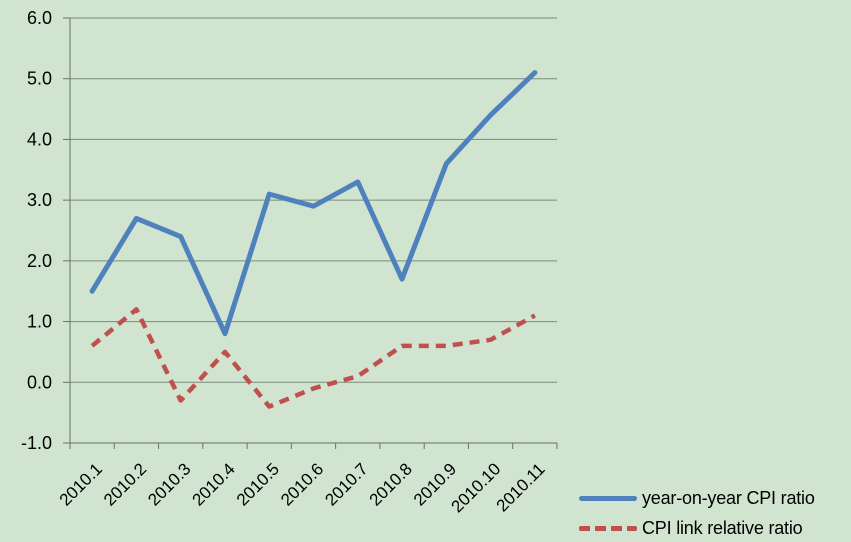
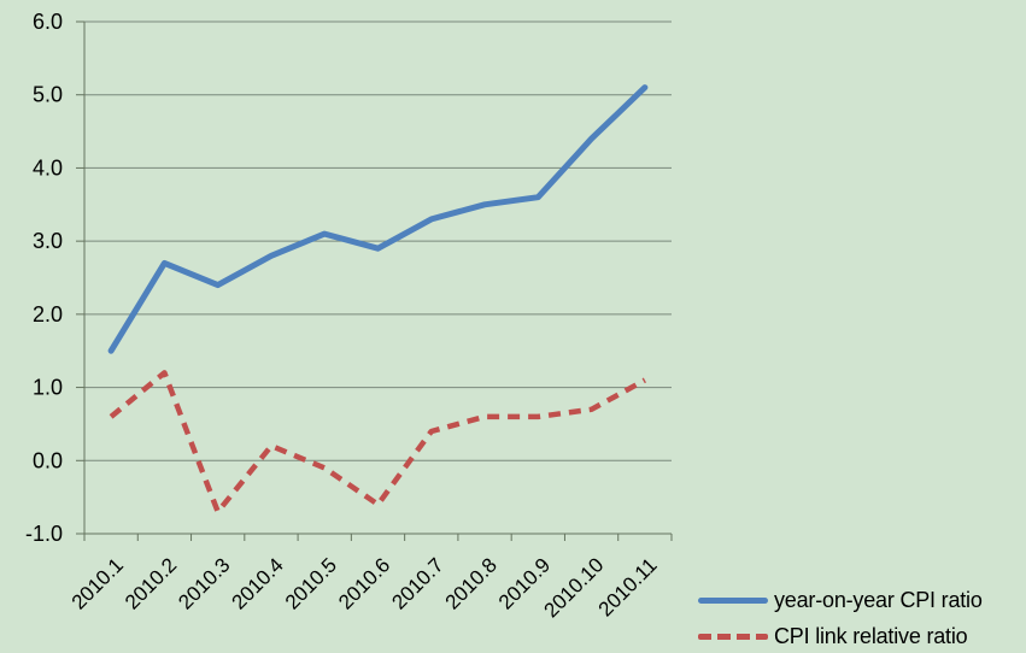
CPI link relative ratio/2010.3: -0.3 -> -0.7
year-on-year CPI ratio/2010.4: 0.8 -> 2.8
CPI link relative ratio/2010.4: 0.5 -> 0.2
CPI link relative ratio/2010.5: -0.4 -> -0.1
CPI link relative ratio/2010.6: -0.1 -> -0.6
CPI link relative ratio/2010.7: 0.1 -> 0.4
year-on-year CPI ratio/2010.8: 1.7 -> 3.5
